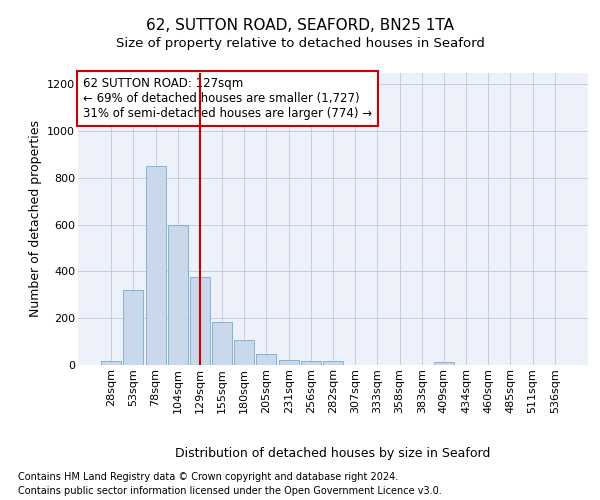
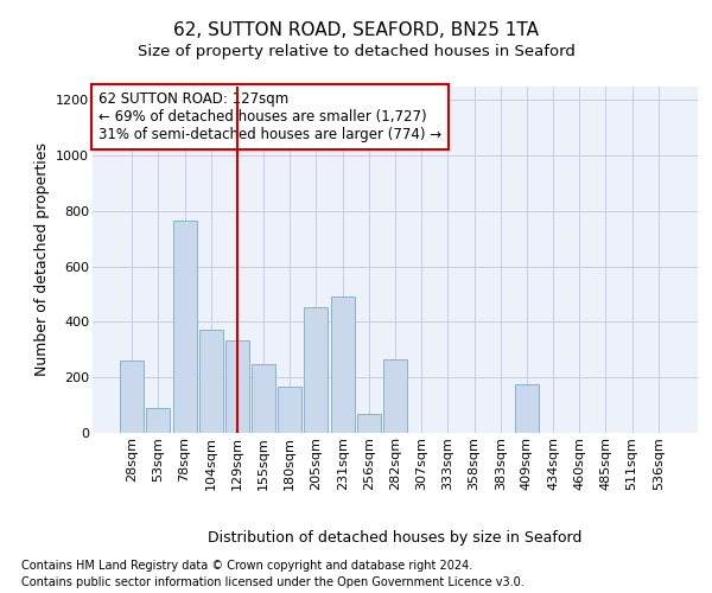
28sqm: 15 -> 260
53sqm: 320 -> 90
78sqm: 850 -> 765
104sqm: 600 -> 370
129sqm: 375 -> 335
155sqm: 185 -> 250
180sqm: 105 -> 165
205sqm: 45 -> 455
231sqm: 20 -> 490
256sqm: 18 -> 70
282sqm: 18 -> 265
409sqm: 12 -> 175
